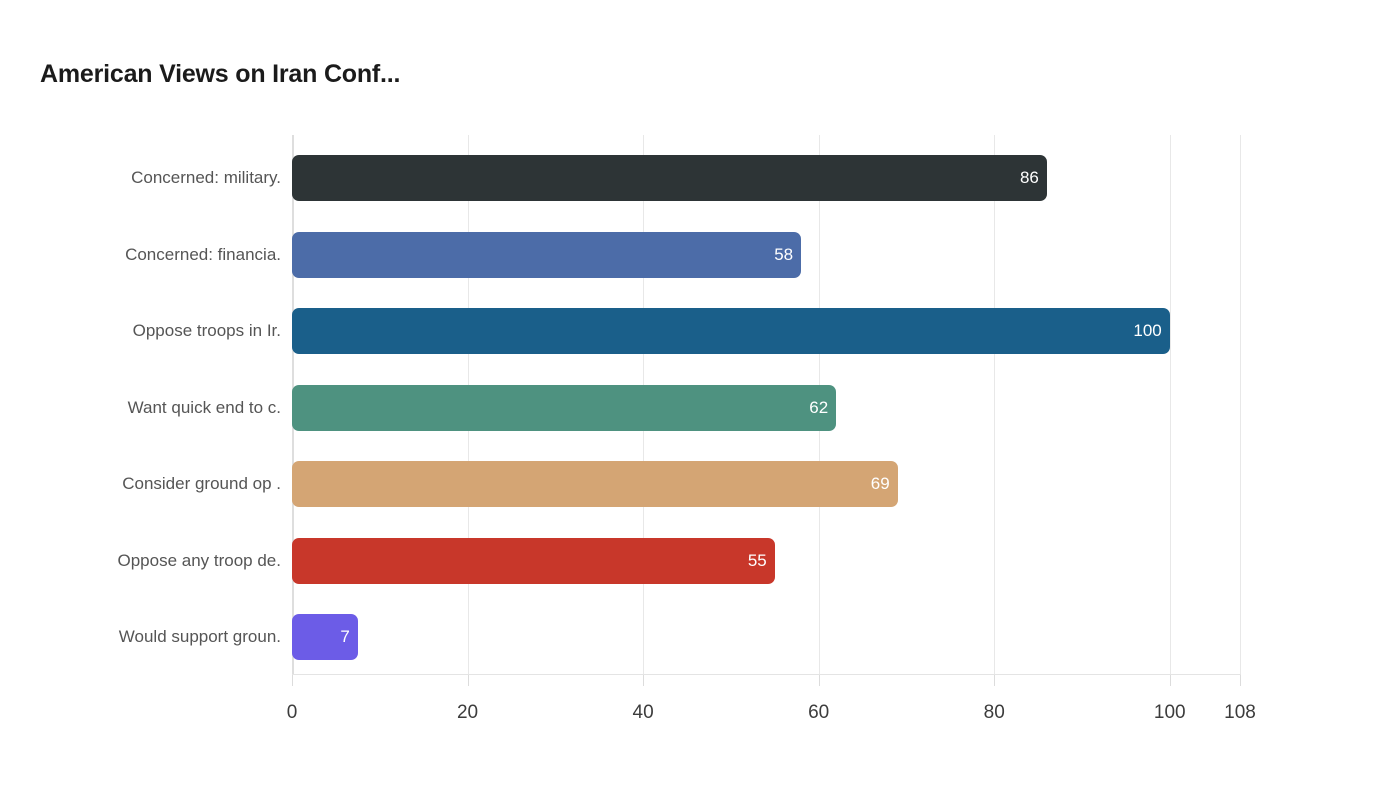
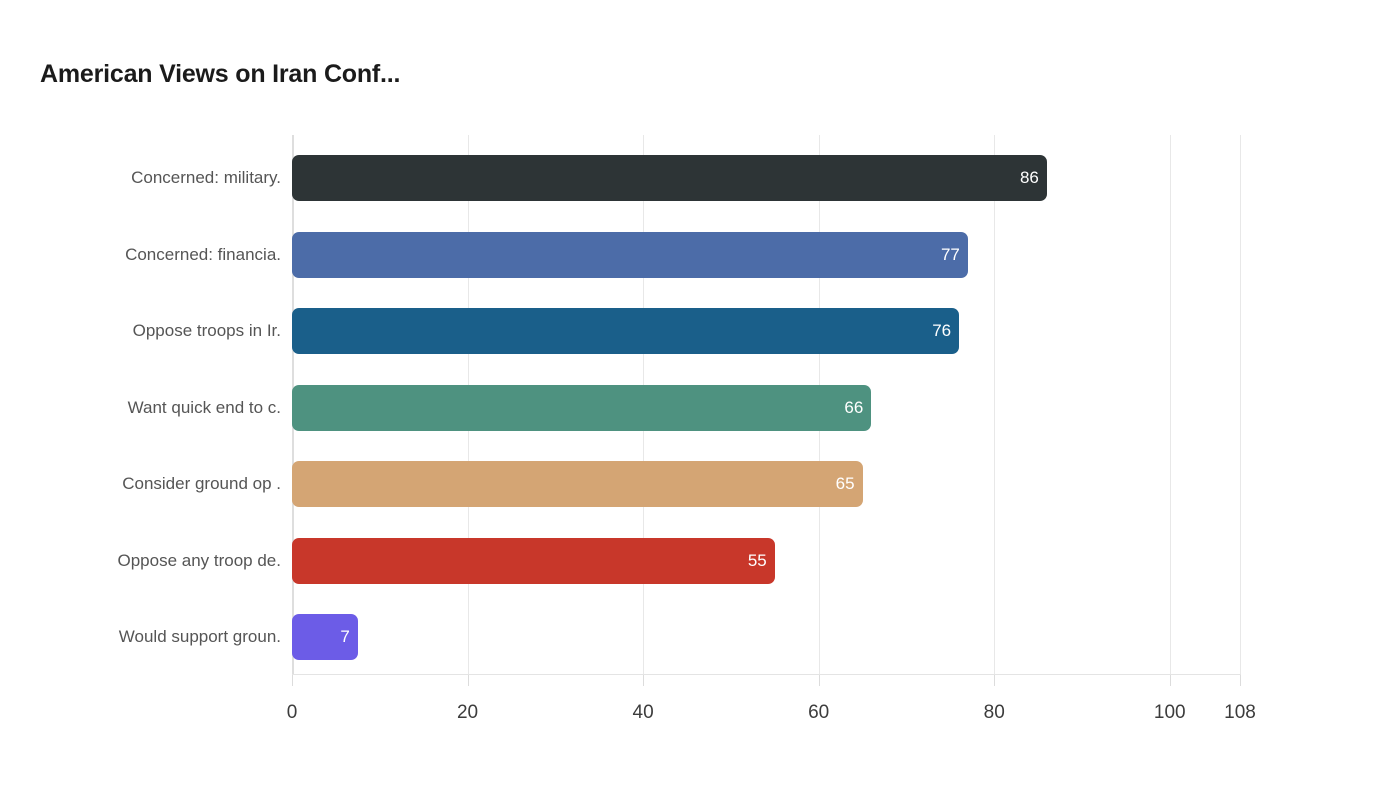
Concerned: financia.: 58 -> 77
Oppose troops in Ir.: 100 -> 76
Want quick end to c.: 62 -> 66
Consider ground op .: 69 -> 65
